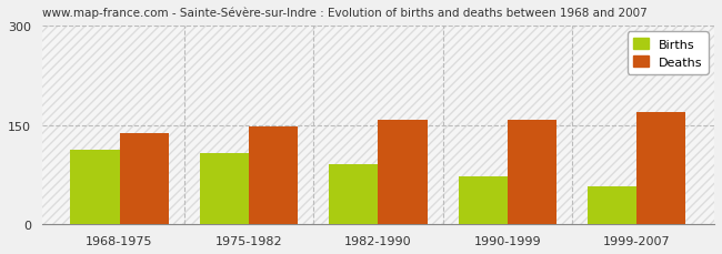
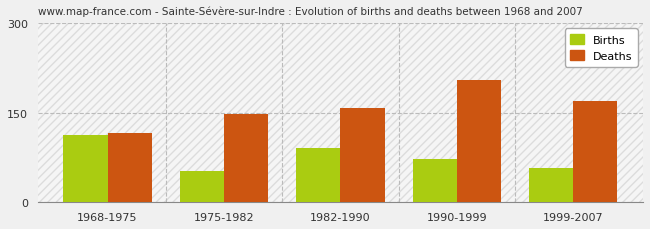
Deaths/1968-1975: 138 -> 116
Births/1975-1982: 108 -> 52
Deaths/1990-1999: 158 -> 204
